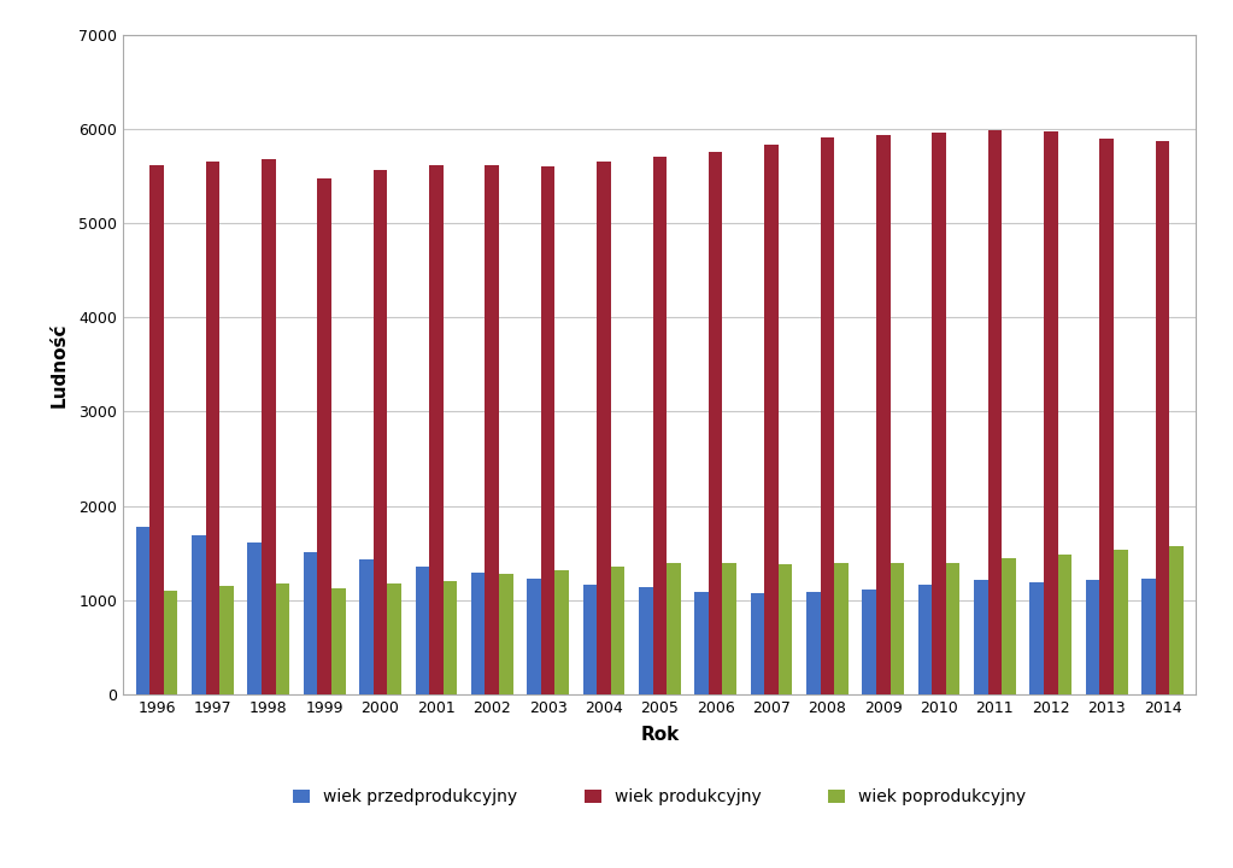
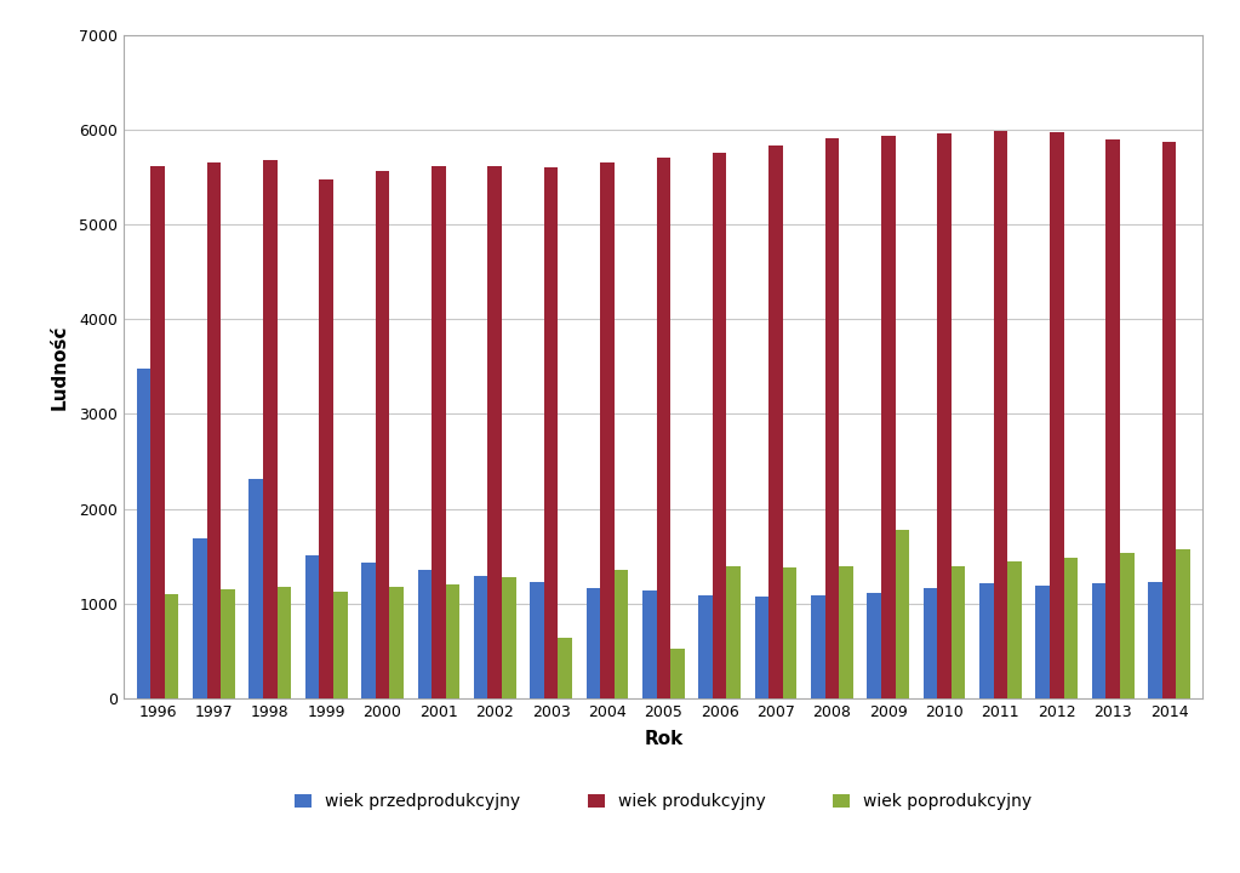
wiek przedprodukcyjny/1996: 1780 -> 3480
wiek przedprodukcyjny/1998: 1610 -> 2320
wiek poprodukcyjny/2003: 1320 -> 640
wiek poprodukcyjny/2005: 1390 -> 520
wiek poprodukcyjny/2009: 1390 -> 1780
